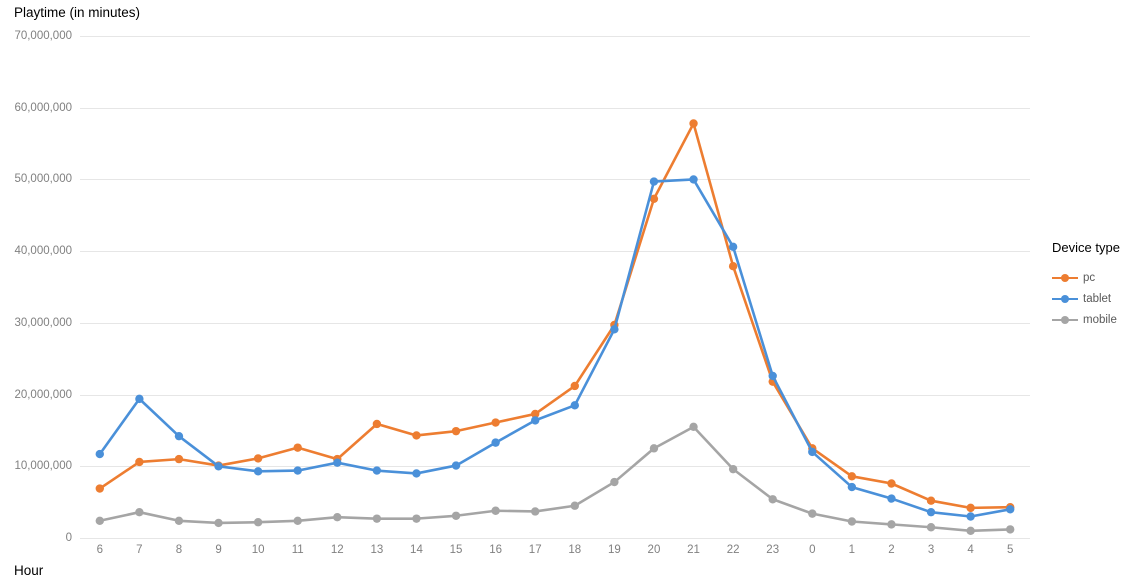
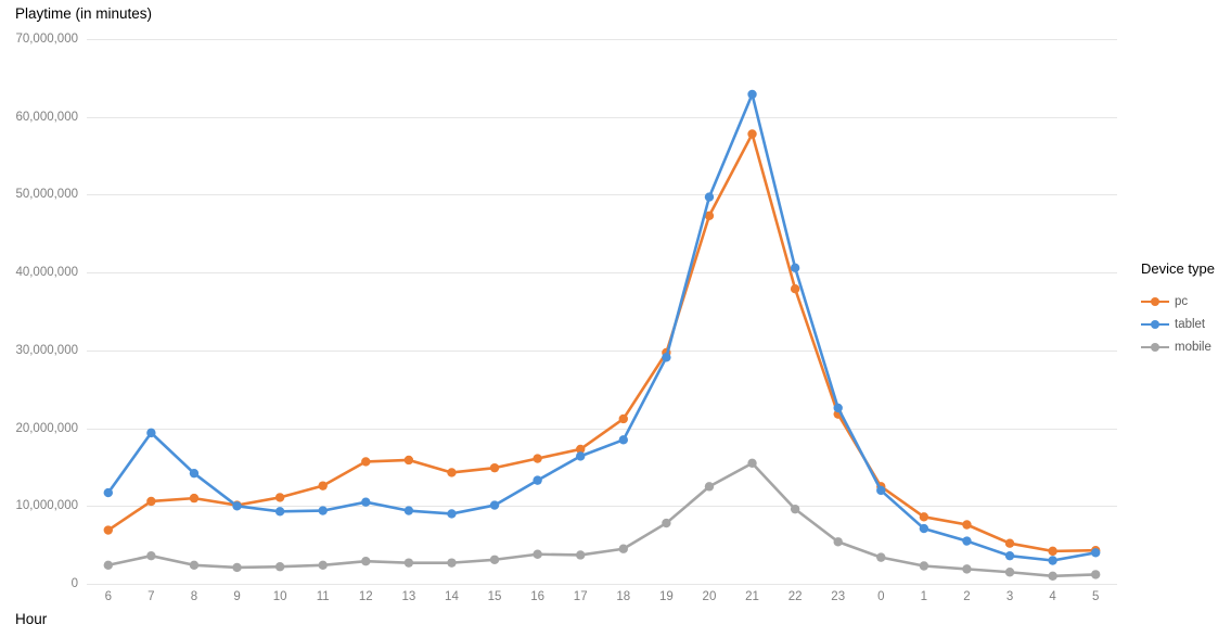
pc/12: 11000000 -> 16000000
tablet/21: 50000000 -> 63000000
